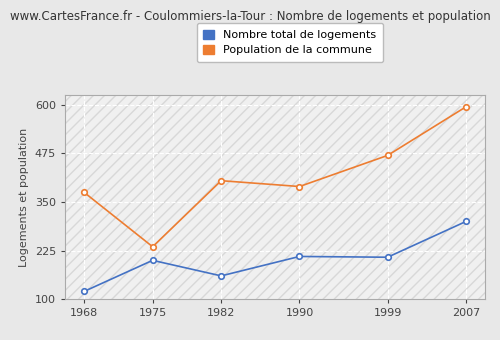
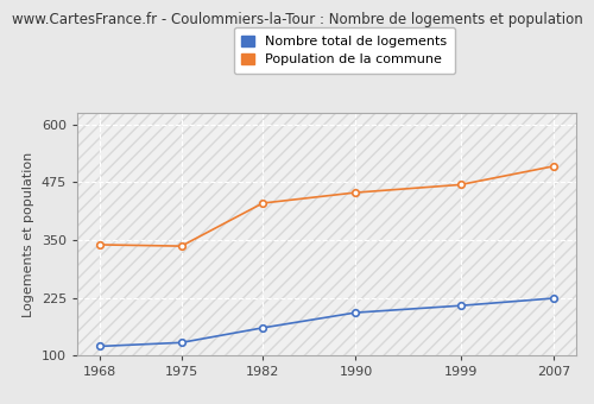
Population de la commune/1968: 375 -> 340
Nombre total de logements/1975: 200 -> 128
Population de la commune/1975: 235 -> 337
Population de la commune/1982: 405 -> 430
Nombre total de logements/1990: 210 -> 193
Population de la commune/1990: 390 -> 453
Nombre total de logements/2007: 300 -> 224
Population de la commune/2007: 595 -> 510
